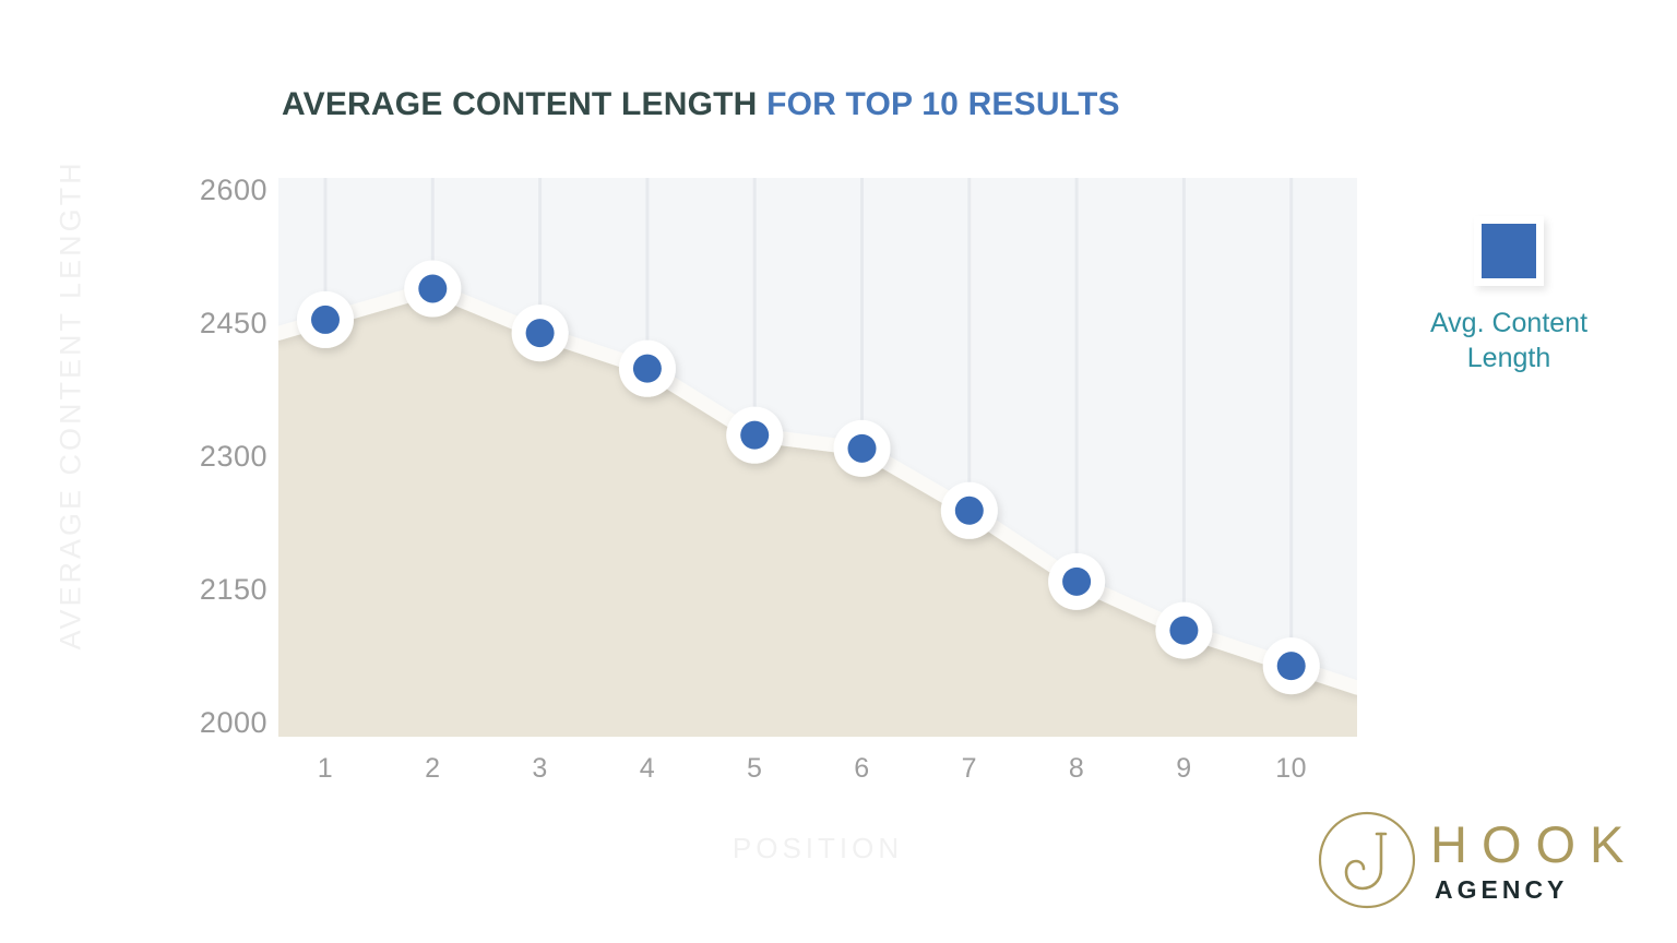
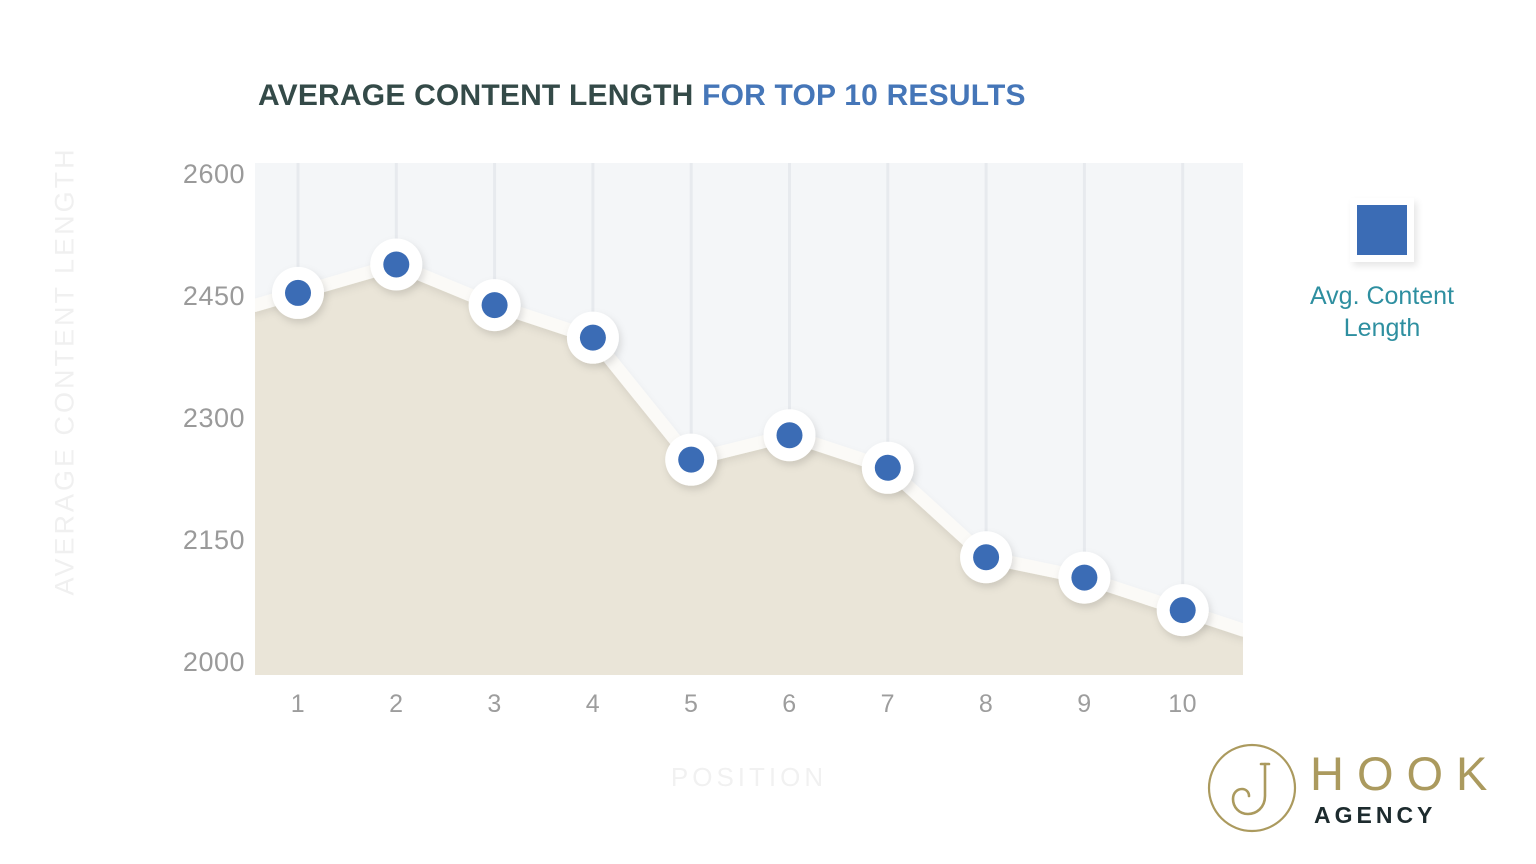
5: 2320 -> 2250
6: 2310 -> 2280
8: 2160 -> 2130
